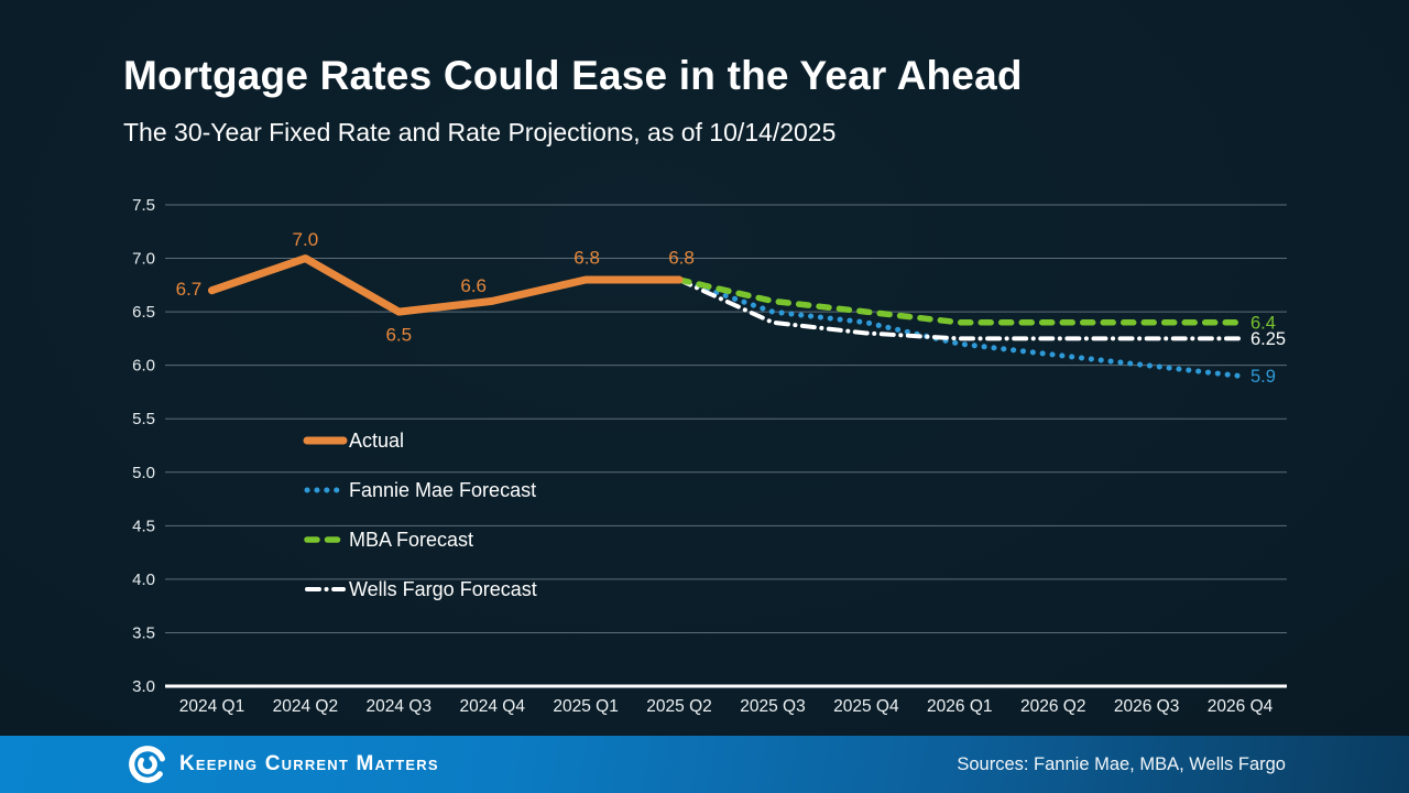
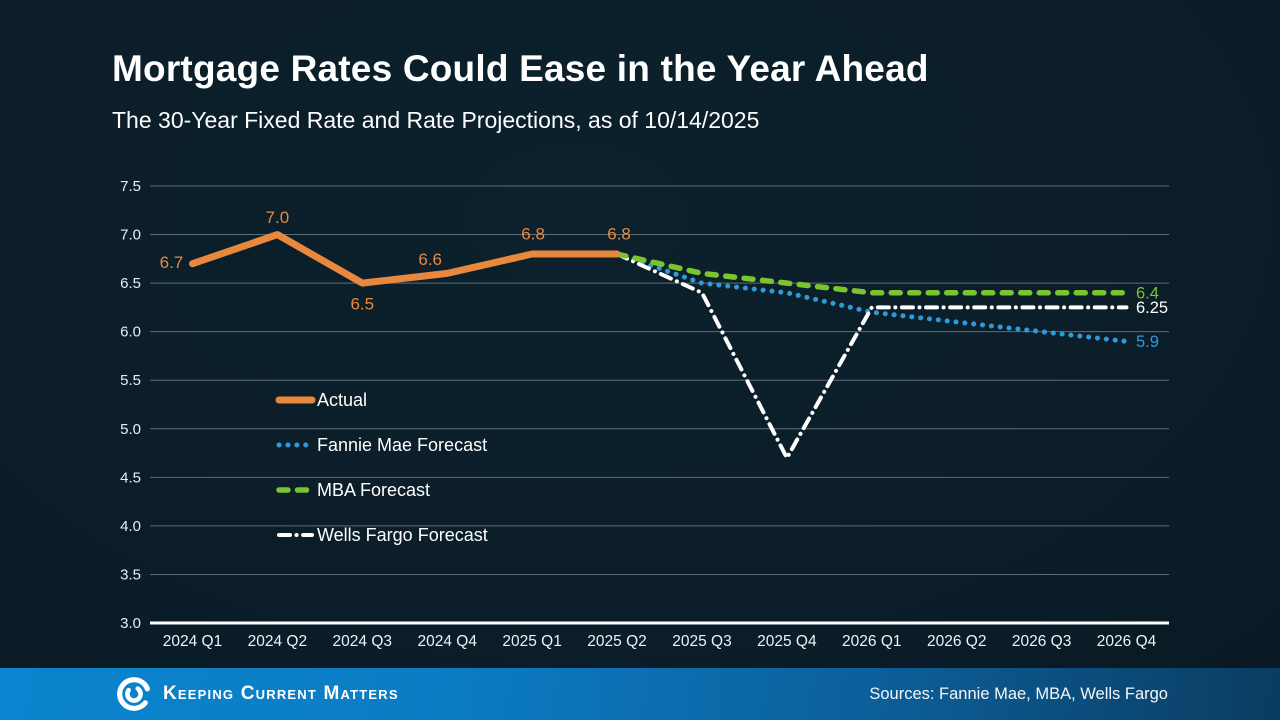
Wells Fargo Forecast/2025 Q4: 6.3 -> 4.7
